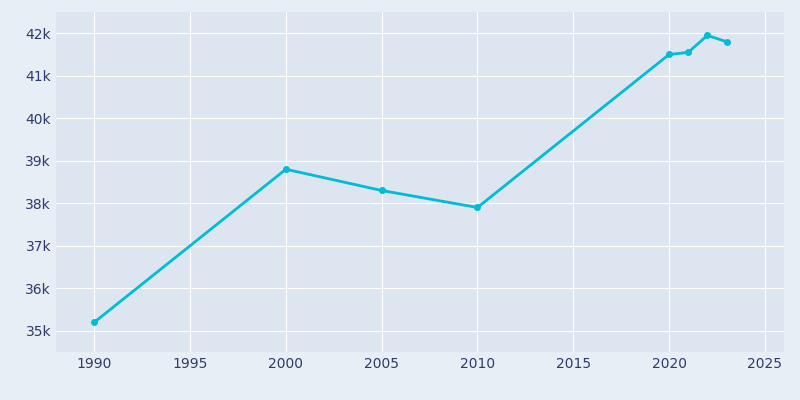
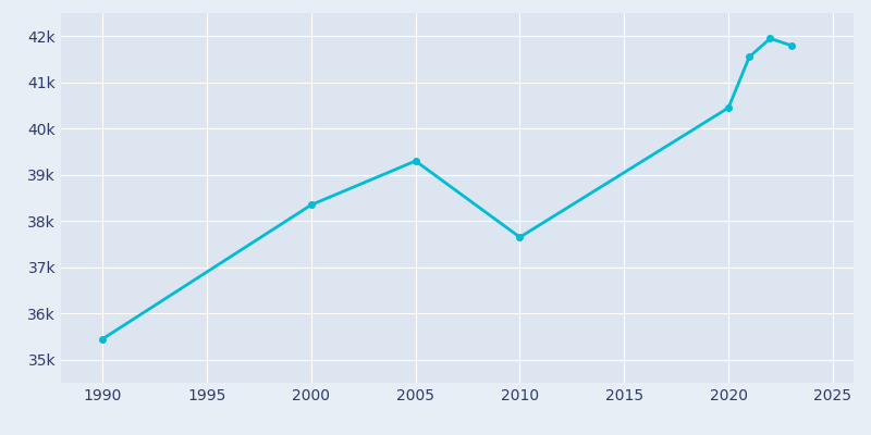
1990: 35.20k -> 35.45k
2000: 38.80k -> 38.35k
2005: 38.30k -> 39.30k
2010: 37.90k -> 37.65k
2020: 41.50k -> 40.45k
